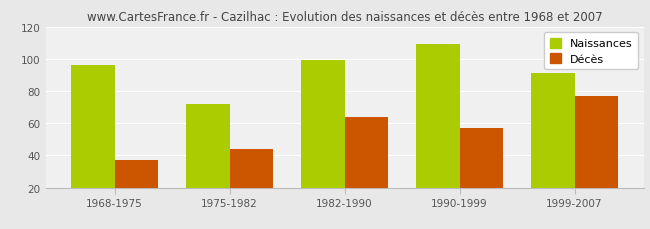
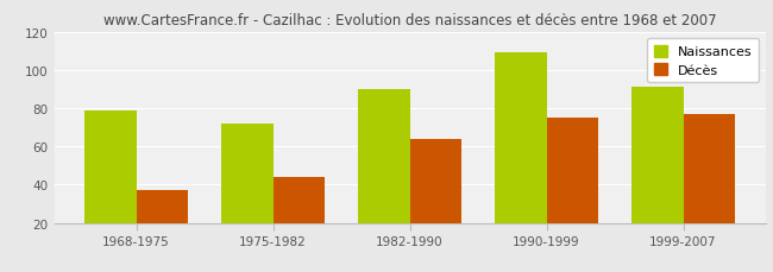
Naissances/1968-1975: 96 -> 79
Naissances/1982-1990: 99 -> 90
Décès/1990-1999: 57 -> 75
